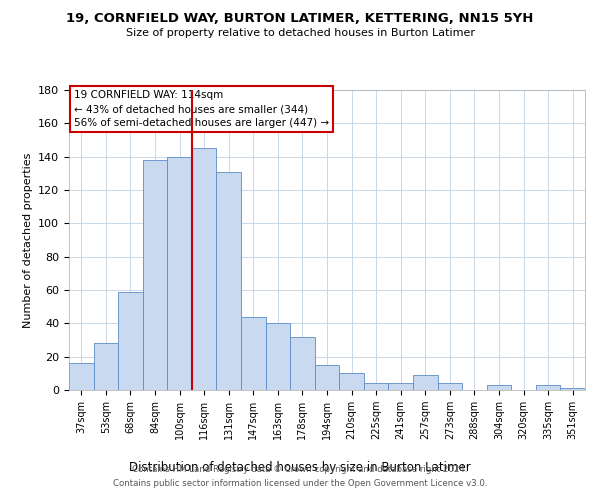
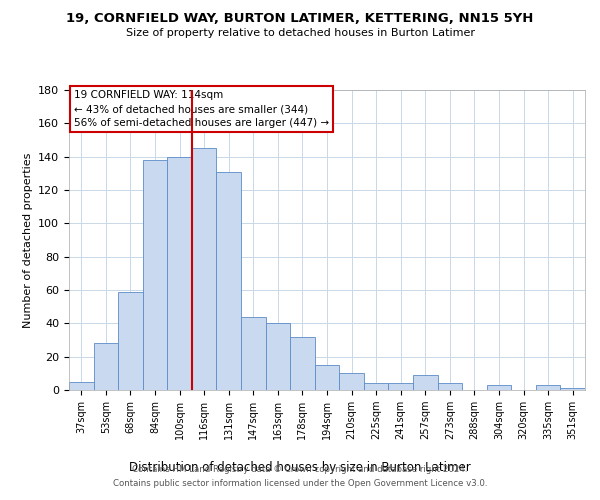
37sqm: 16 -> 5
